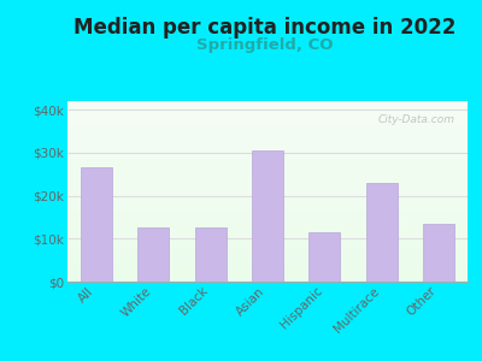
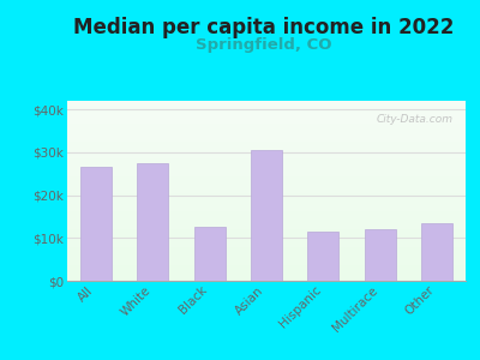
White: $12.5k -> $27.5k
Multirace: $23.0k -> $12.0k
